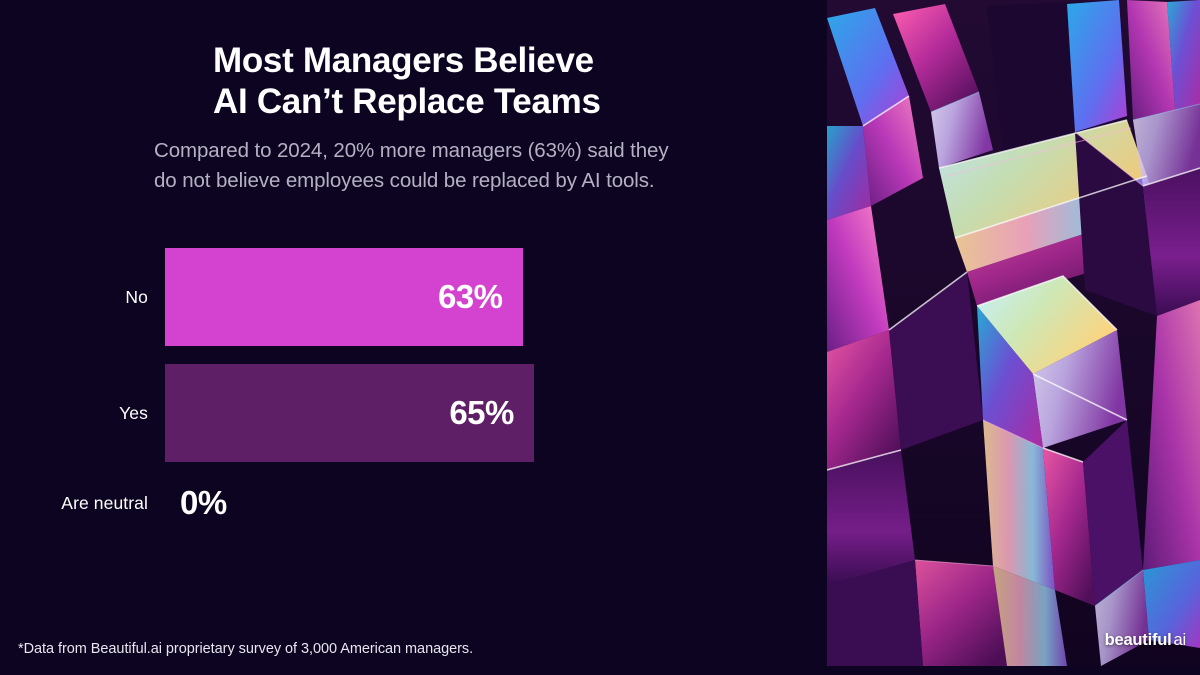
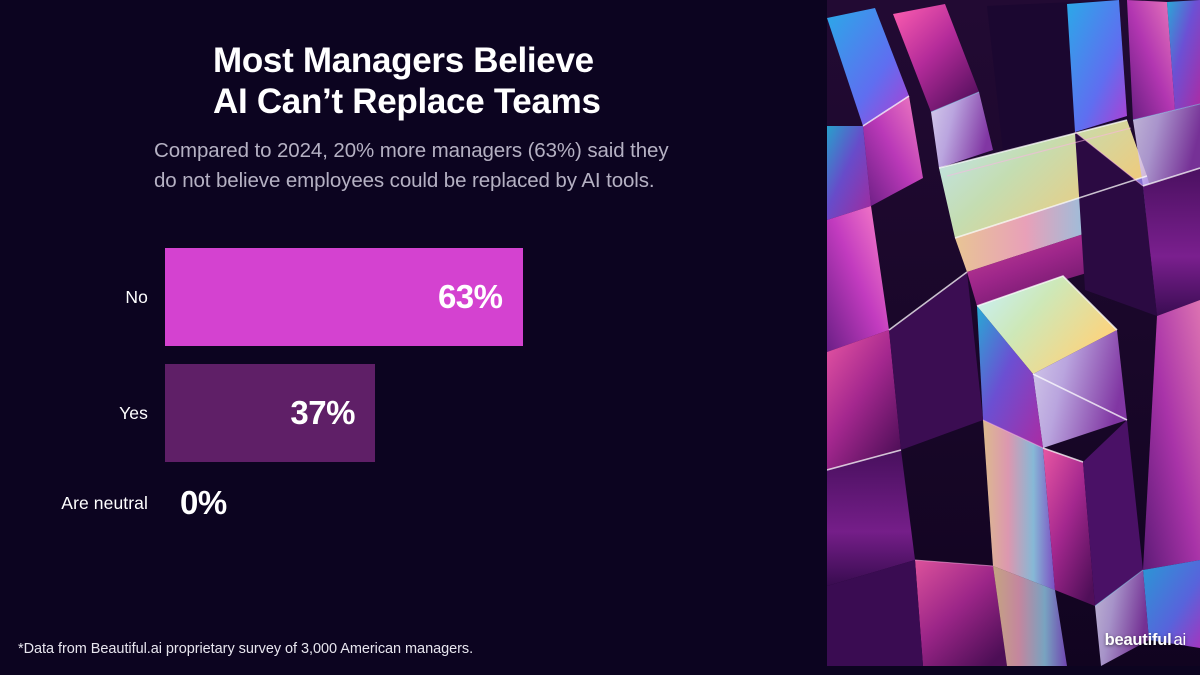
Yes: 65% -> 37%
